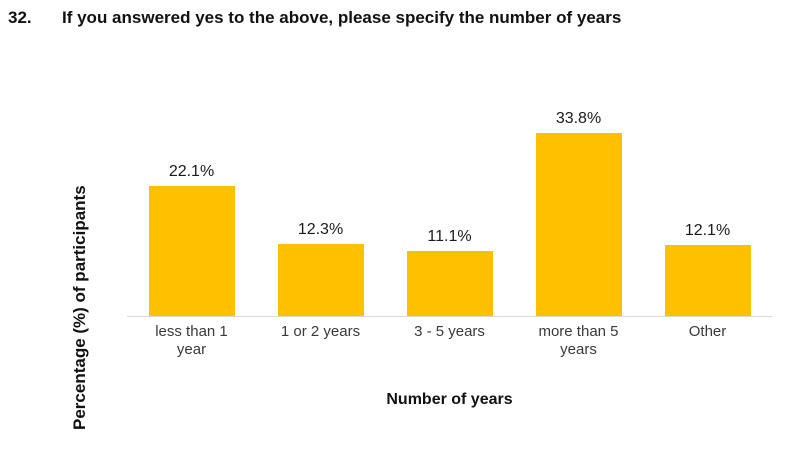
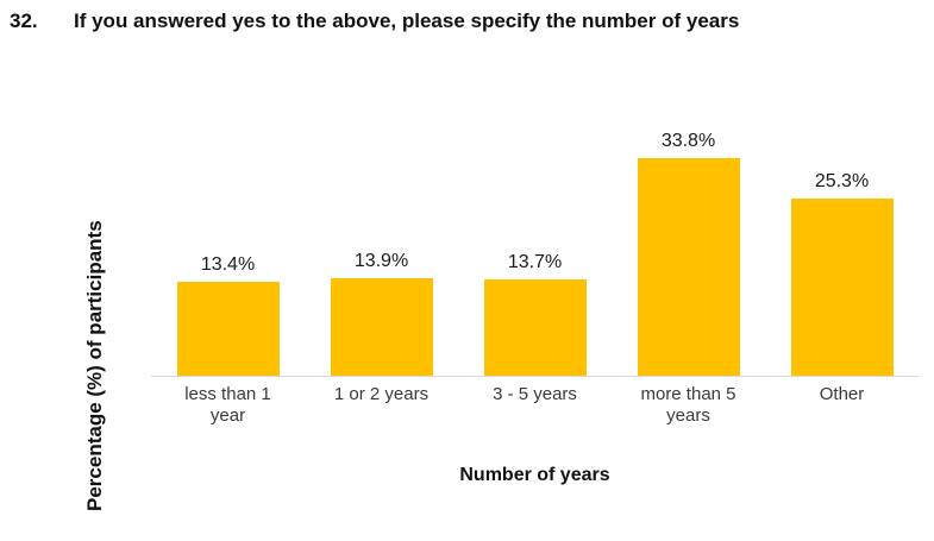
less than 1 year: 22.1% -> 13.4%
1 or 2 years: 12.3% -> 13.9%
3 - 5 years: 11.1% -> 13.7%
Other: 12.1% -> 25.3%
